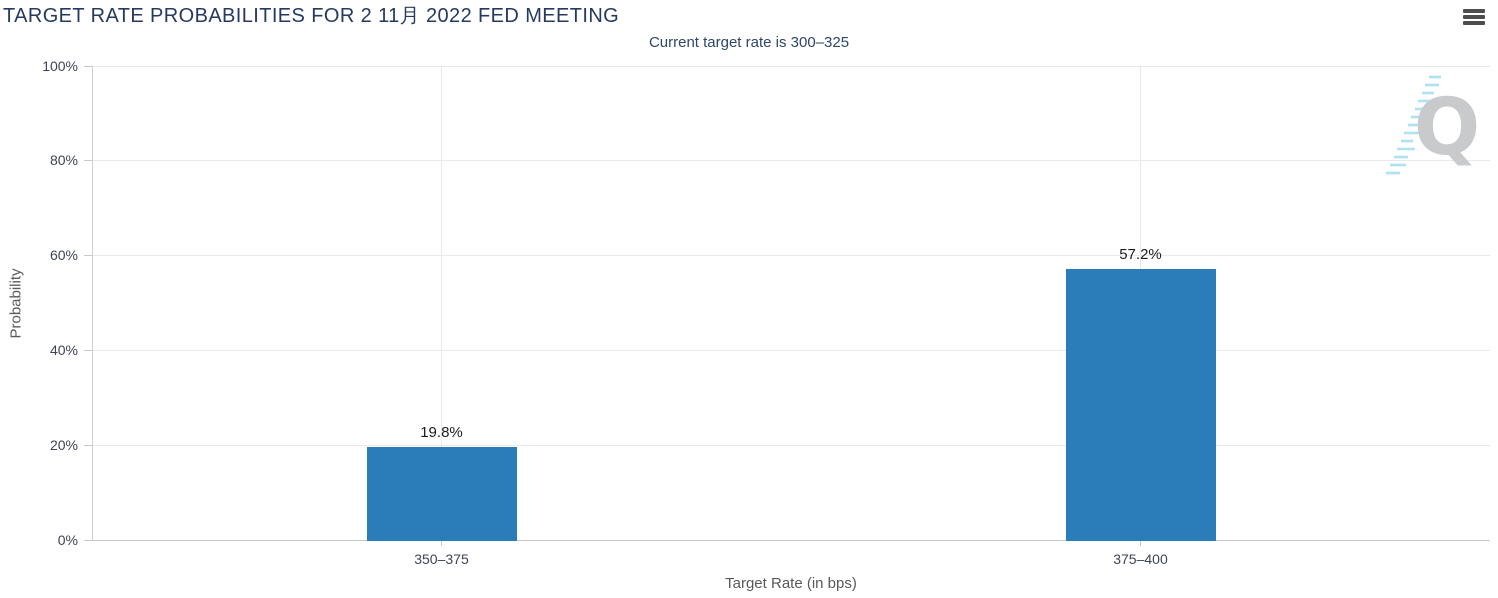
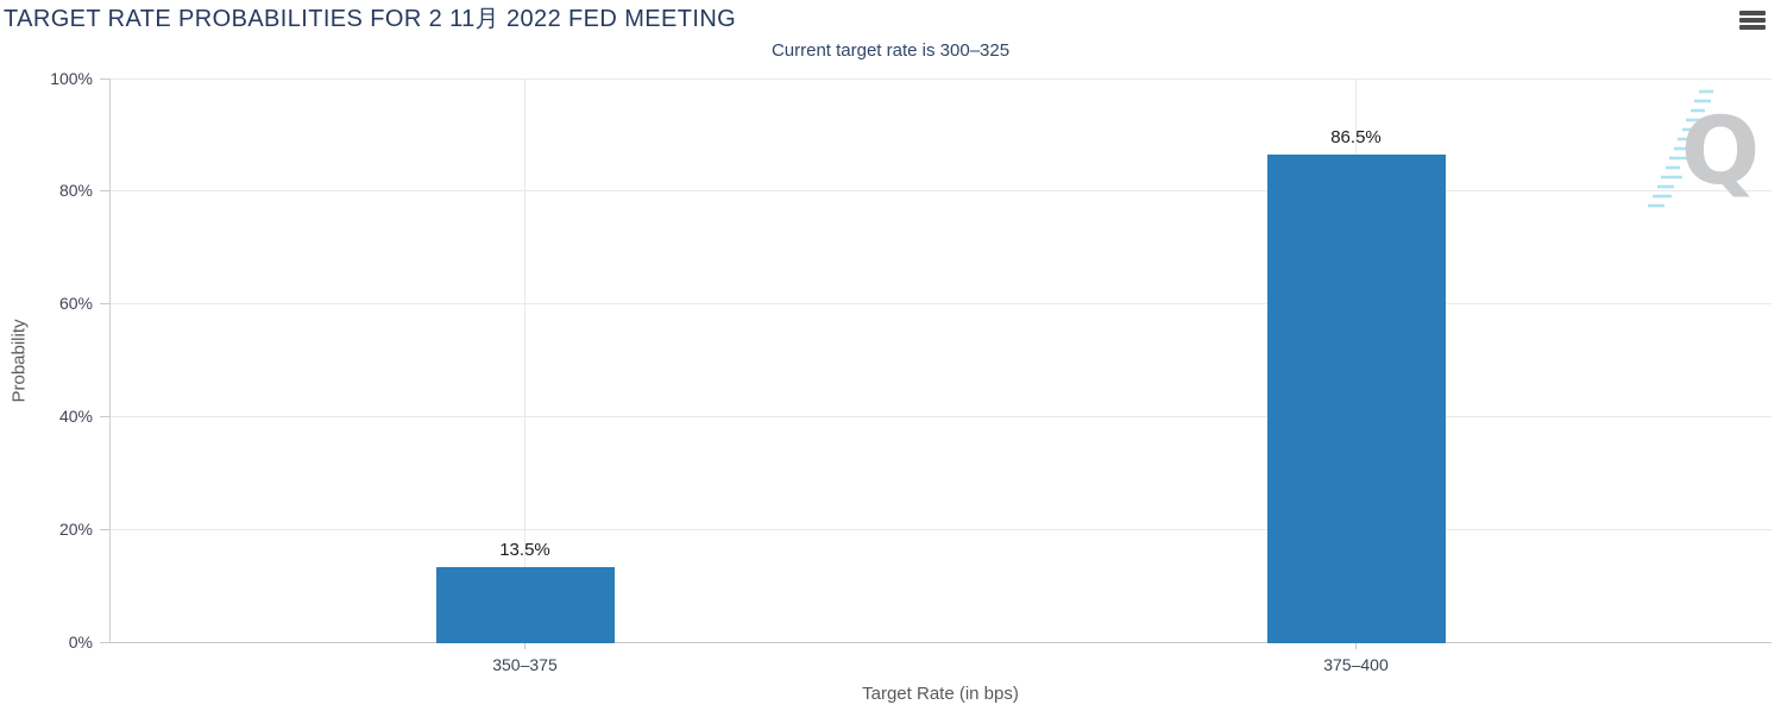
350–375: 19.8% -> 13.5%
375–400: 57.2% -> 86.5%
